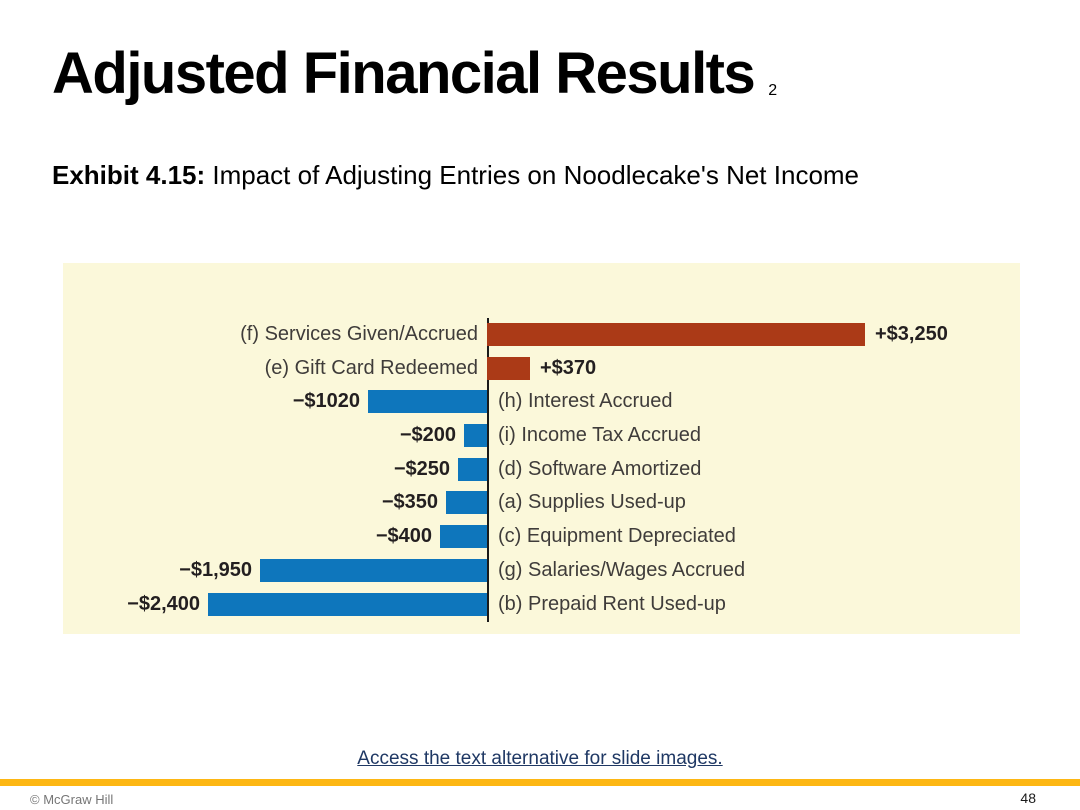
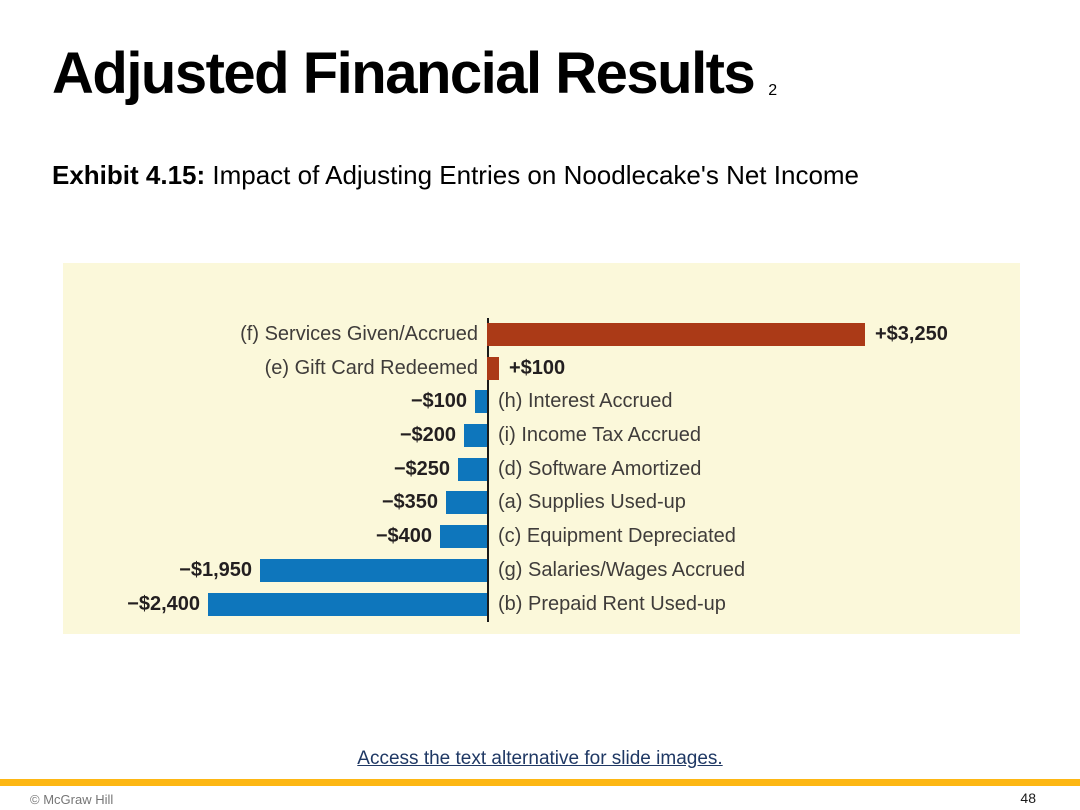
(e) Gift Card Redeemed: +$370 -> +$100
(h) Interest Accrued: −$1020 -> −$100
